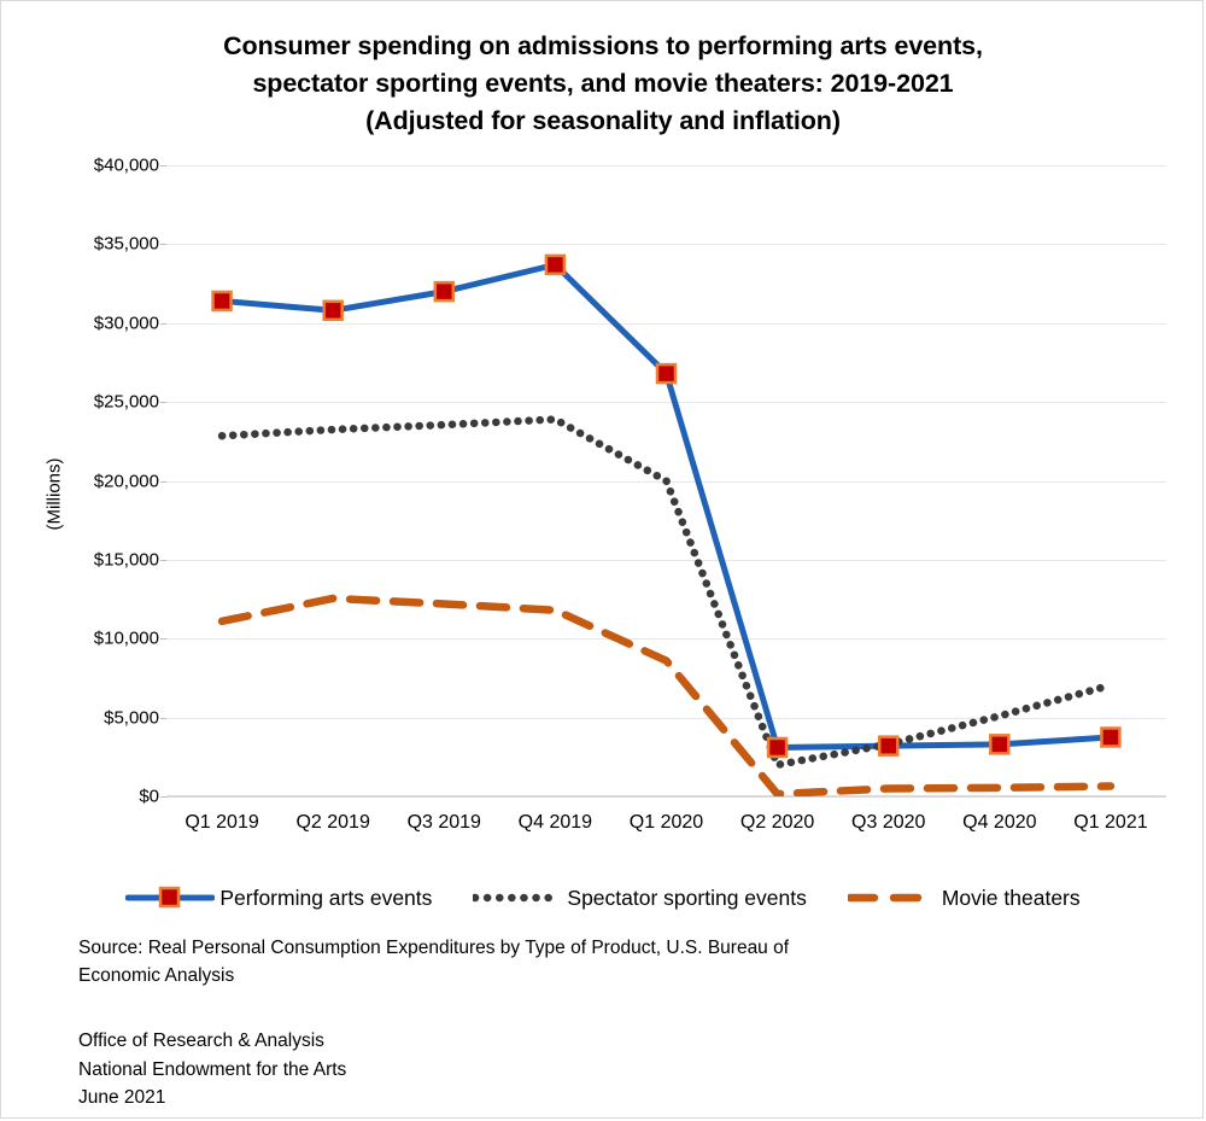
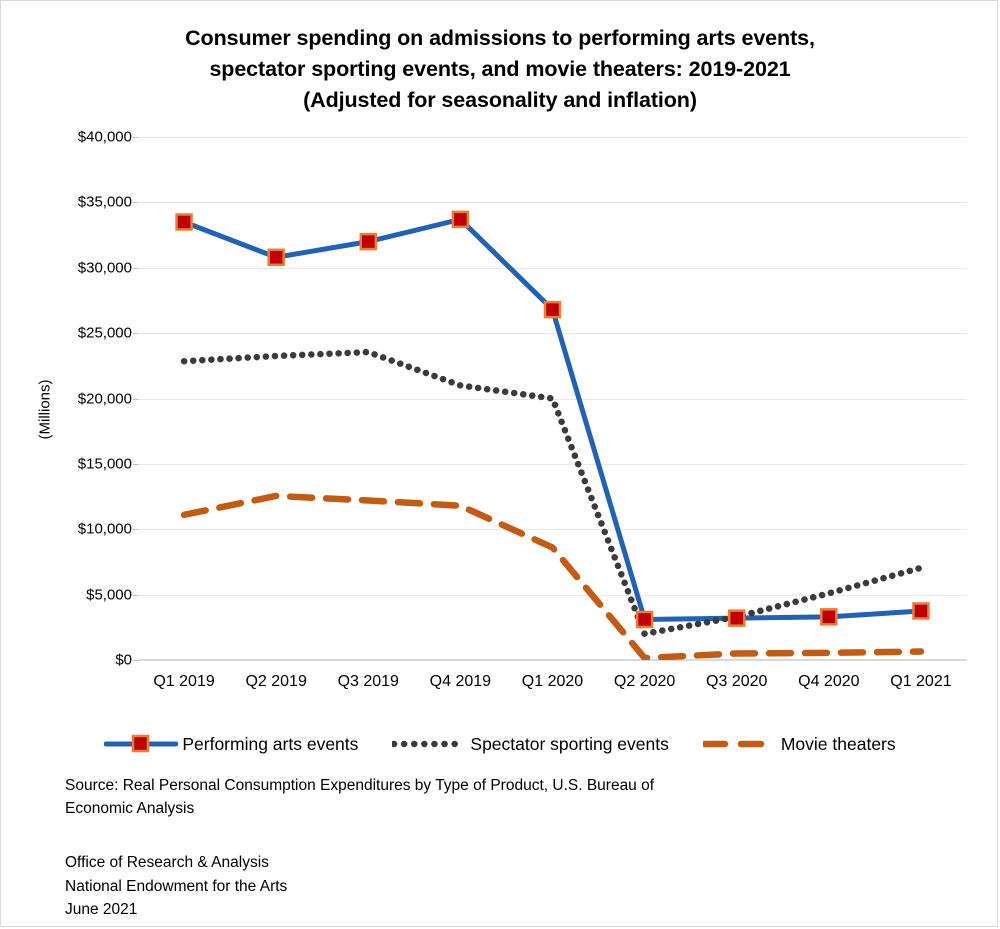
Performing arts events/Q1 2019: $31400 -> $33500
Spectator sporting events/Q4 2019: $23900 -> $21000
